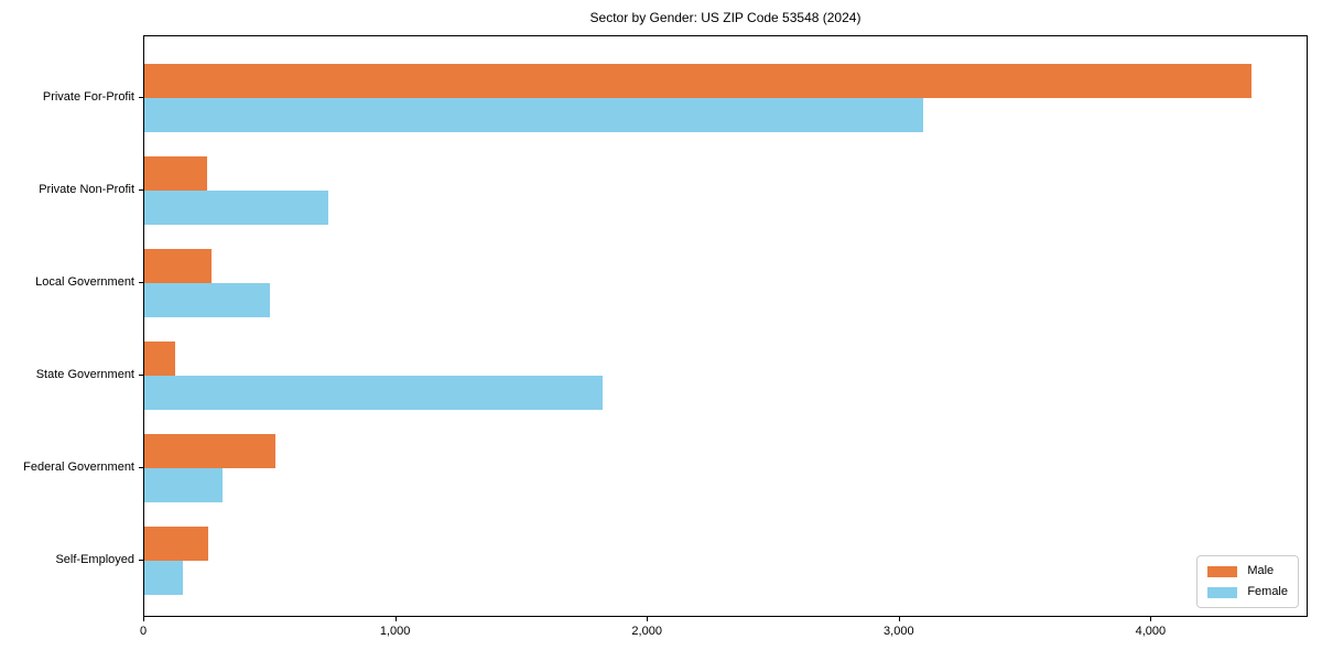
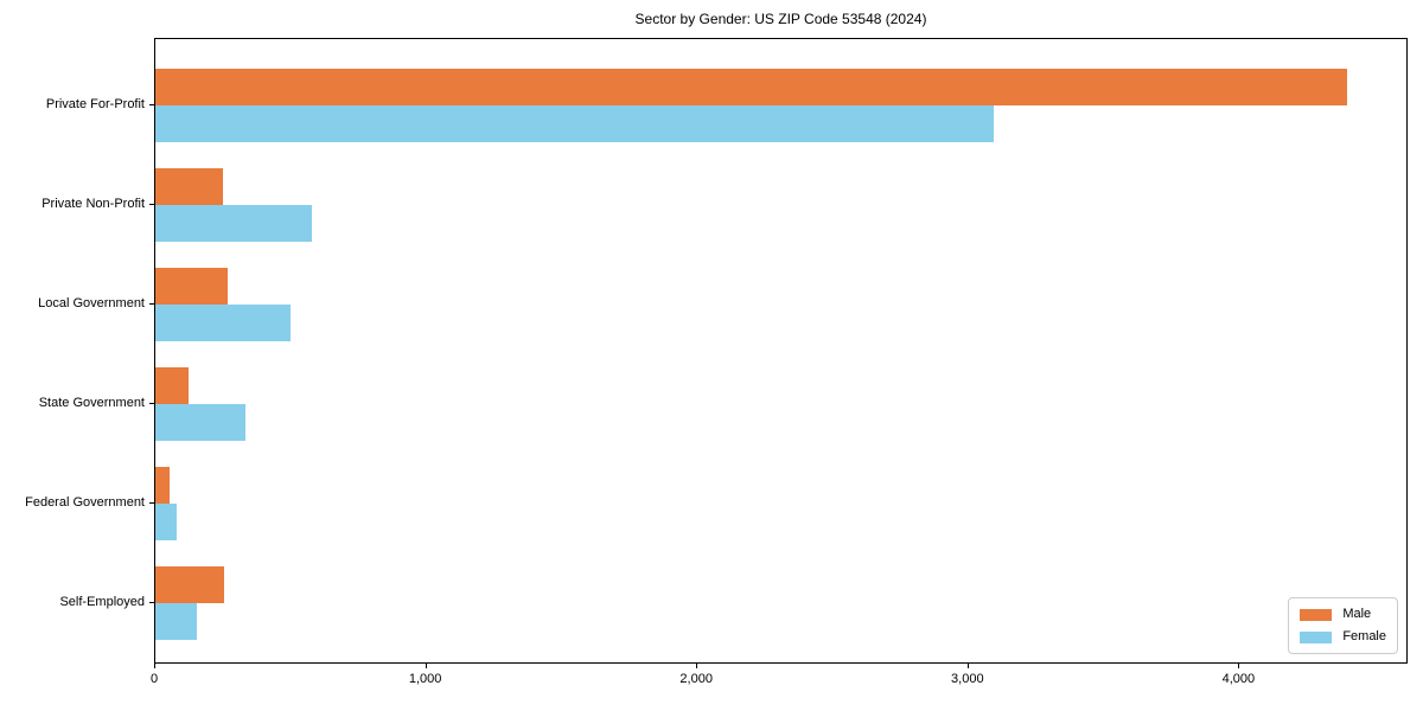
Female/Private Non-Profit: 730 -> 580
Female/State Government: 1820 -> 330
Male/Federal Government: 520 -> 50
Female/Federal Government: 310 -> 80
